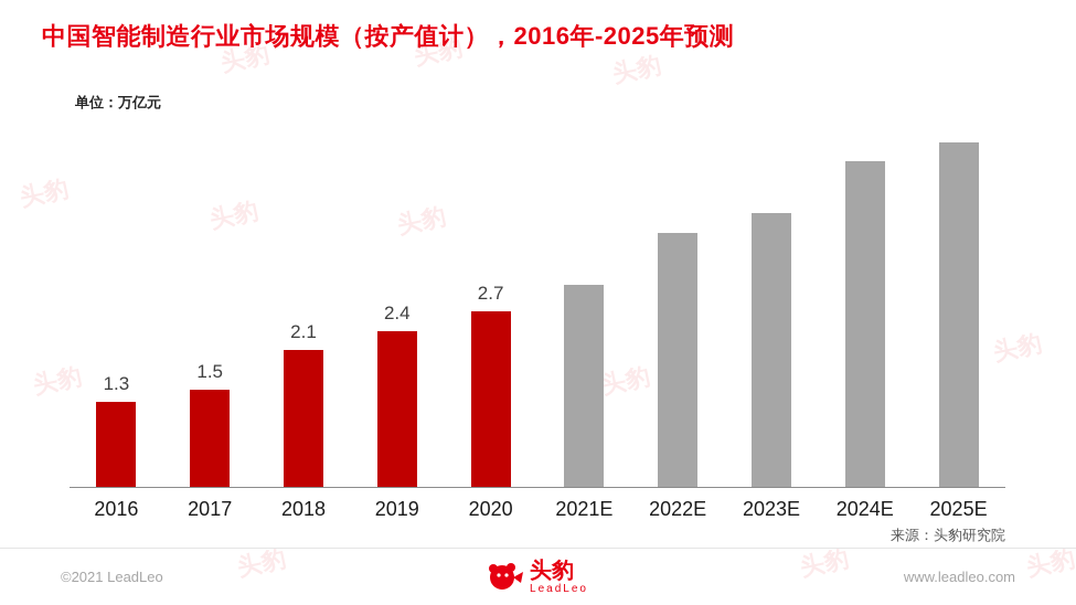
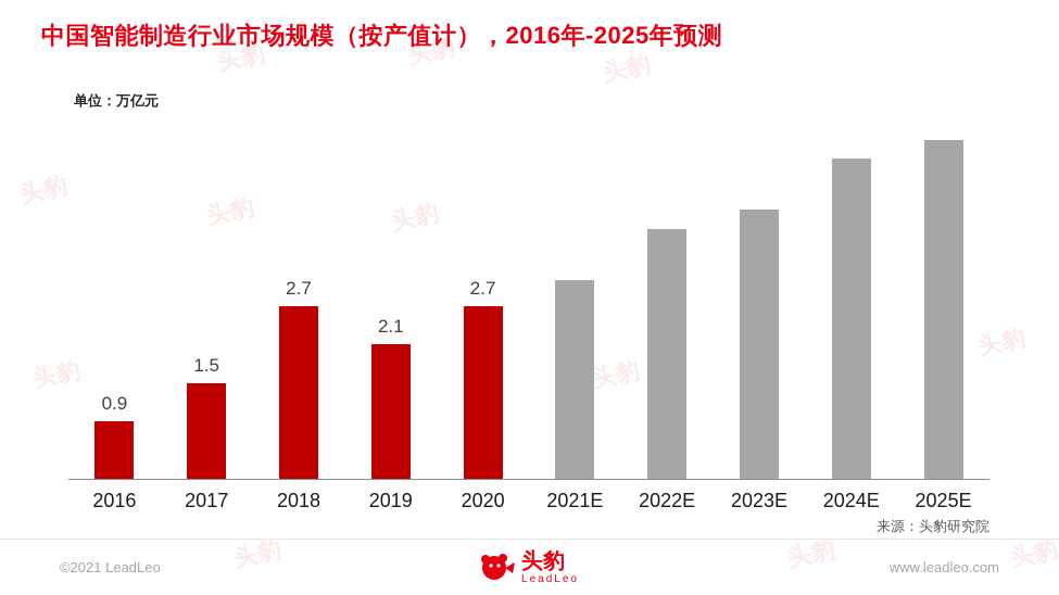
2016: 1.3 -> 0.9
2018: 2.1 -> 2.7
2019: 2.4 -> 2.1
